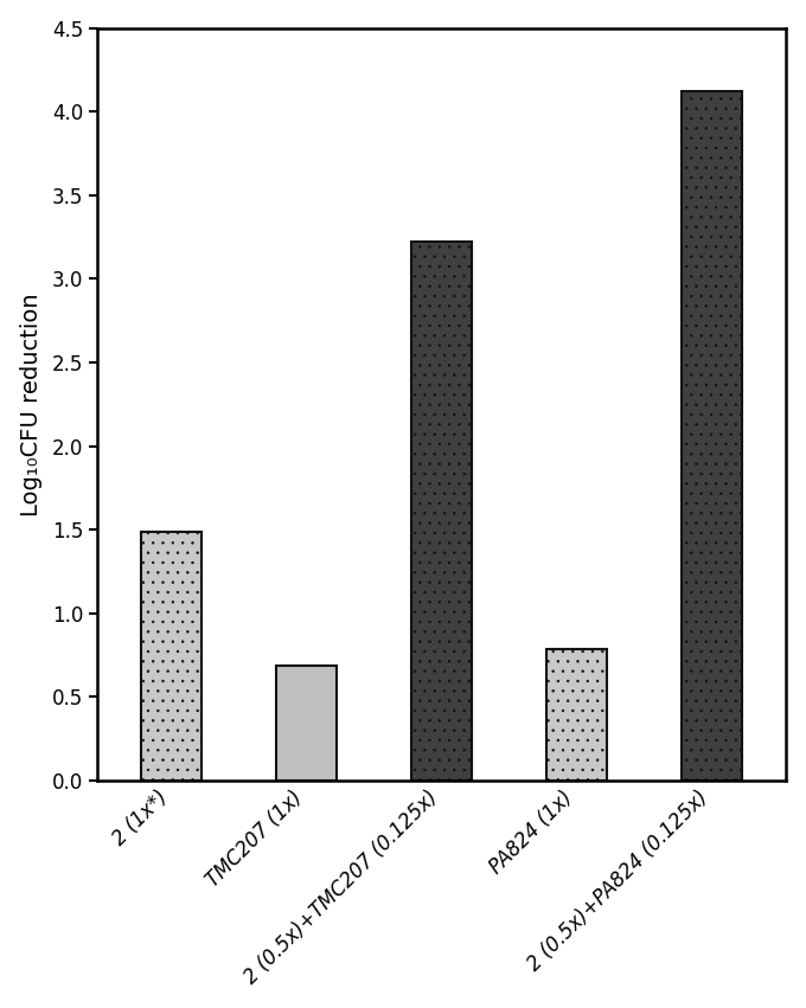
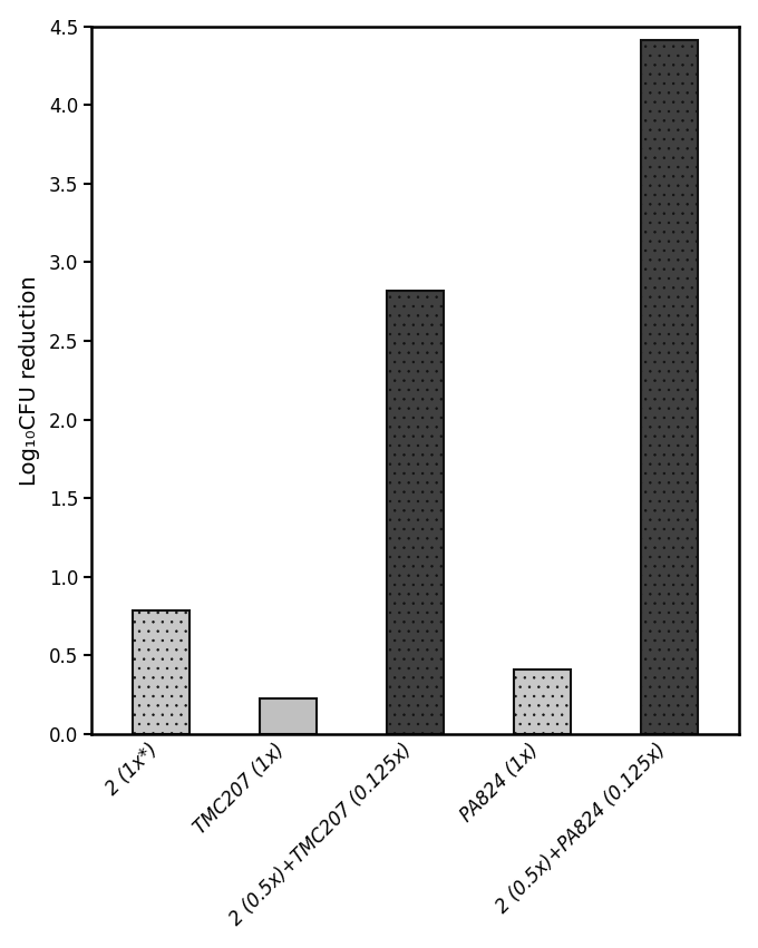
2 (1x*): 1.49 -> 0.79
TMC207 (1x): 0.69 -> 0.23
2 (0.5x)+TMC207 (0.125x): 3.22 -> 2.82
PA824 (1x): 0.79 -> 0.41
2 (0.5x)+PA824 (0.125x): 4.12 -> 4.41
